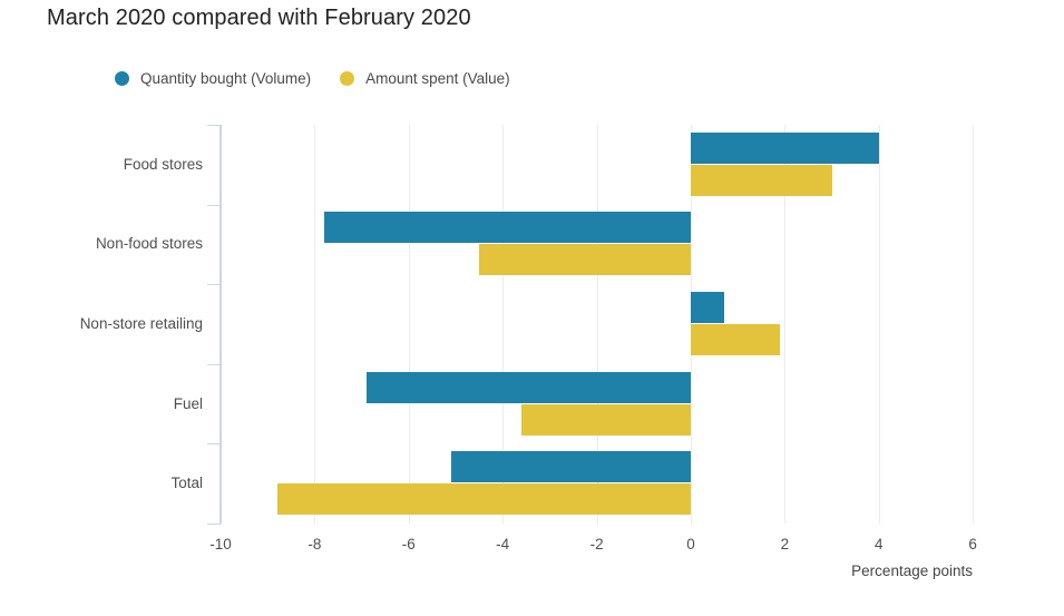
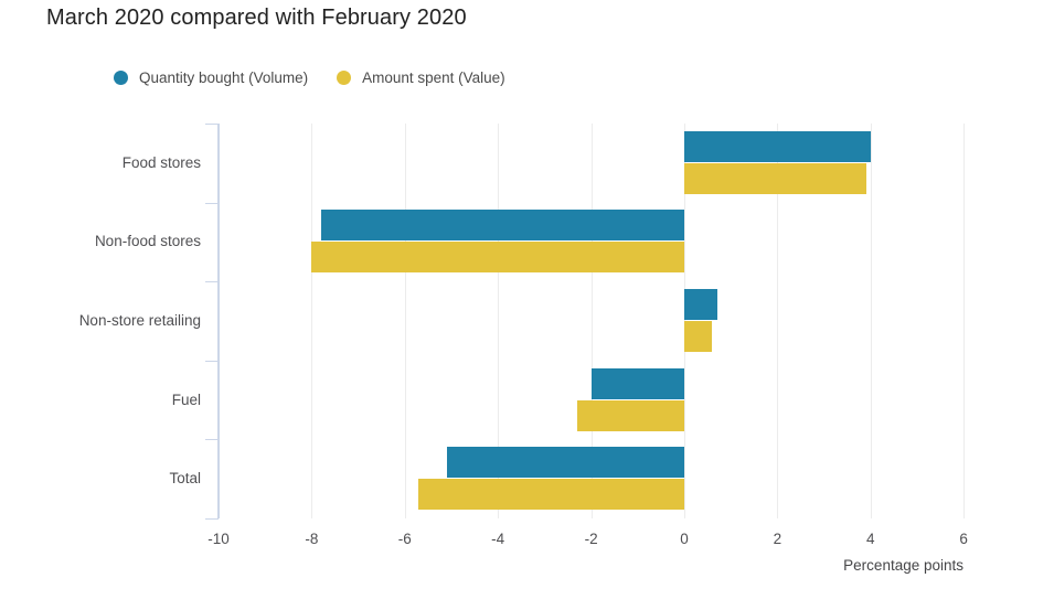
Amount spent (Value)/Food stores: 3.0 -> 3.9
Amount spent (Value)/Non-food stores: -4.5 -> -8.0
Amount spent (Value)/Non-store retailing: 1.9 -> 0.6
Quantity bought (Volume)/Fuel: -6.9 -> -2.0
Amount spent (Value)/Fuel: -3.6 -> -2.3
Amount spent (Value)/Total: -8.8 -> -5.7
